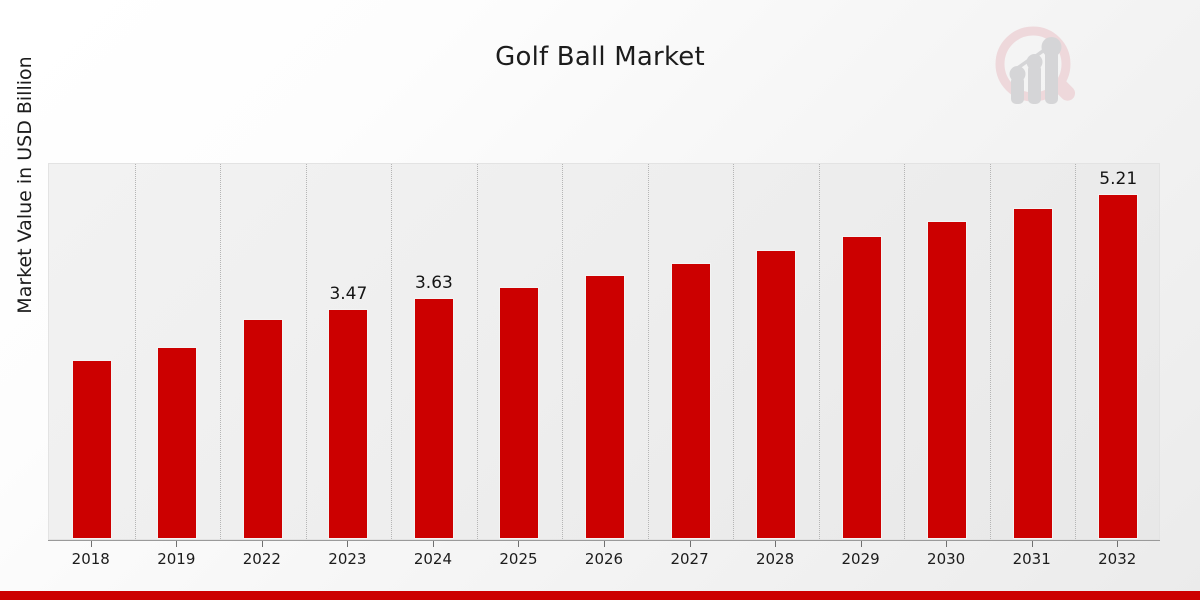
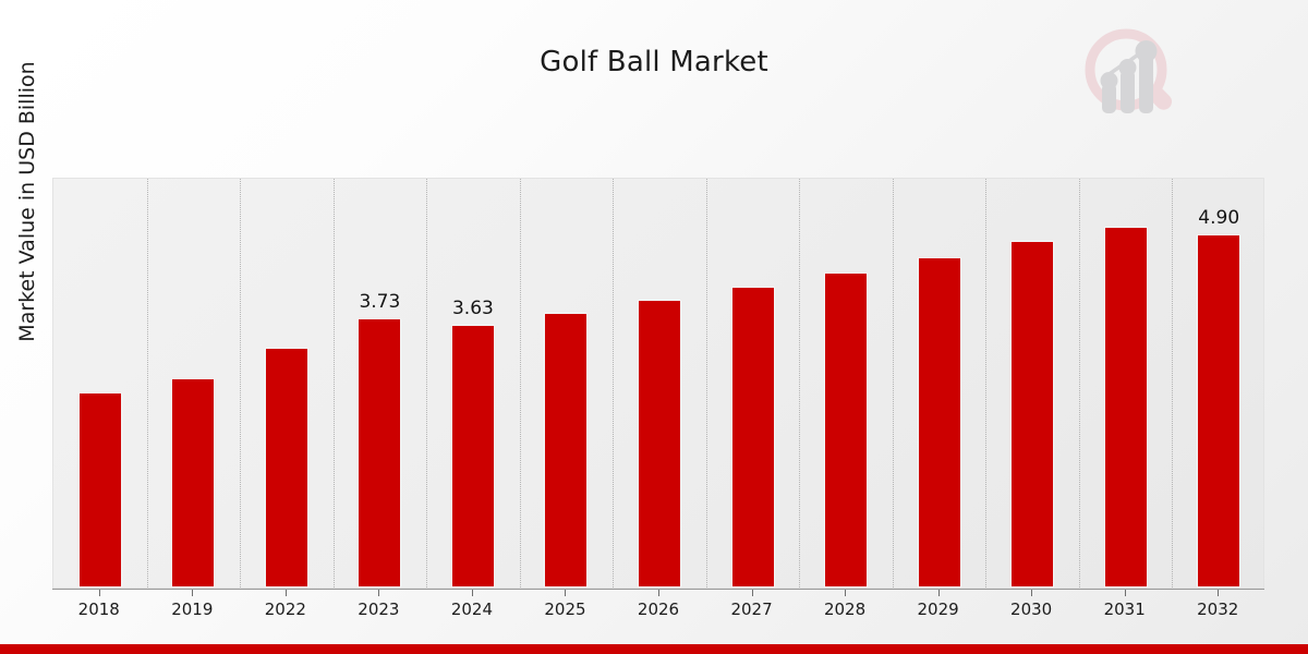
2023: 3.47 -> 3.73
2032: 5.21 -> 4.90
